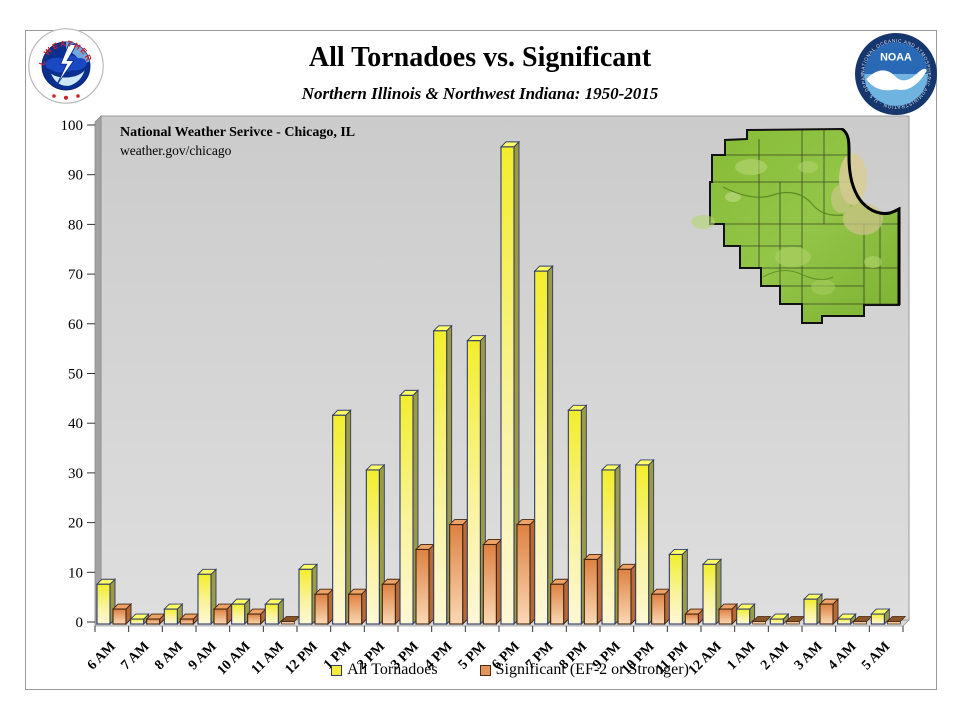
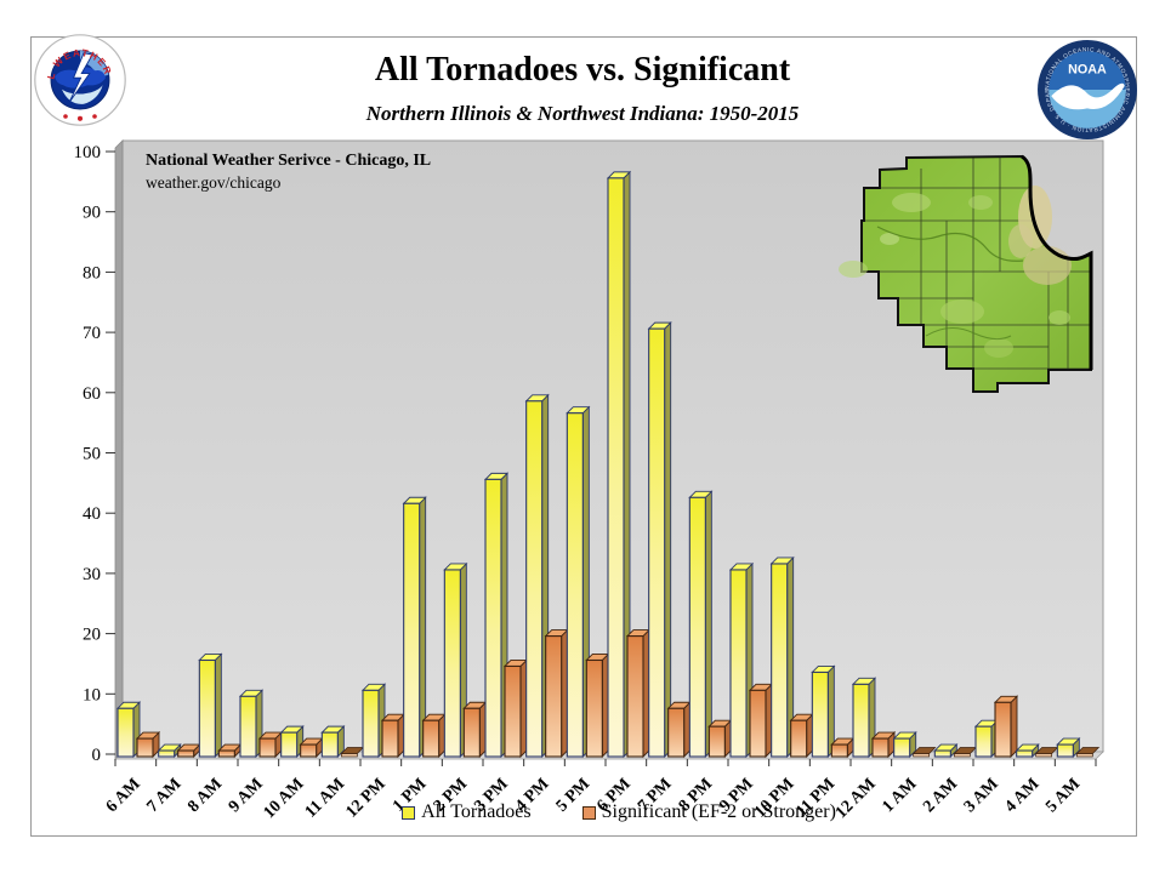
All Tornadoes/8 AM: 3 -> 16
Significant (EF-2 or Stronger)/8 PM: 13 -> 5
Significant (EF-2 or Stronger)/3 AM: 4 -> 9
